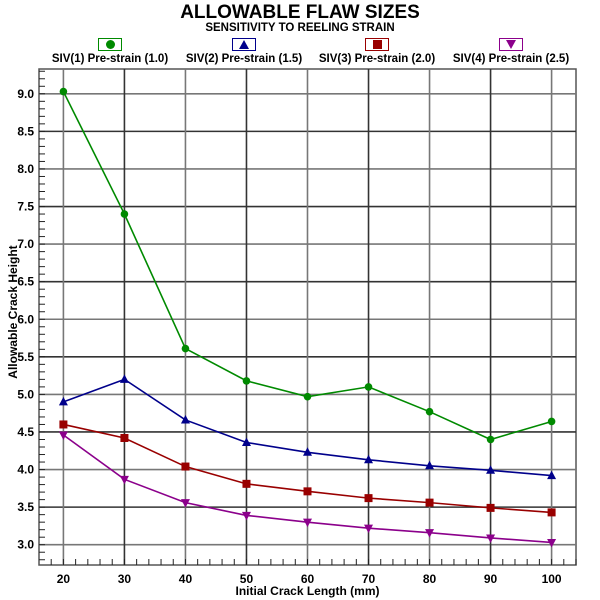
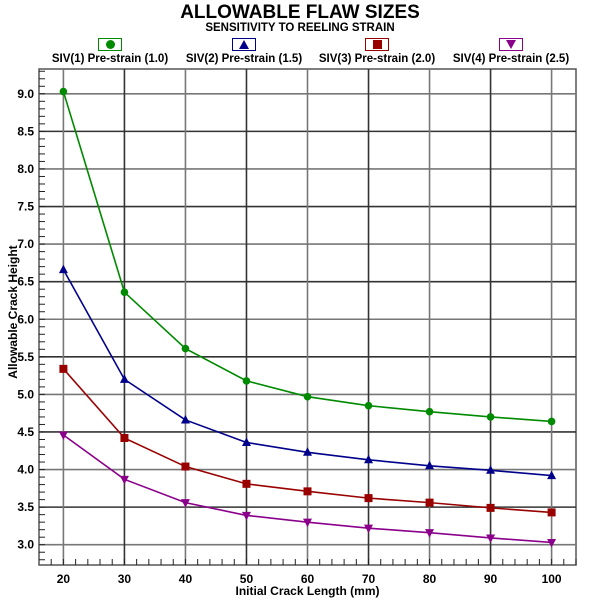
SIV(2) Pre-strain (1.5)/20: 4.9 -> 6.7
SIV(3) Pre-strain (2.0)/20: 4.6 -> 5.3
SIV(1) Pre-strain (1.0)/30: 7.4 -> 6.4
SIV(1) Pre-strain (1.0)/70: 5.1 -> 4.8
SIV(1) Pre-strain (1.0)/90: 4.4 -> 4.7
